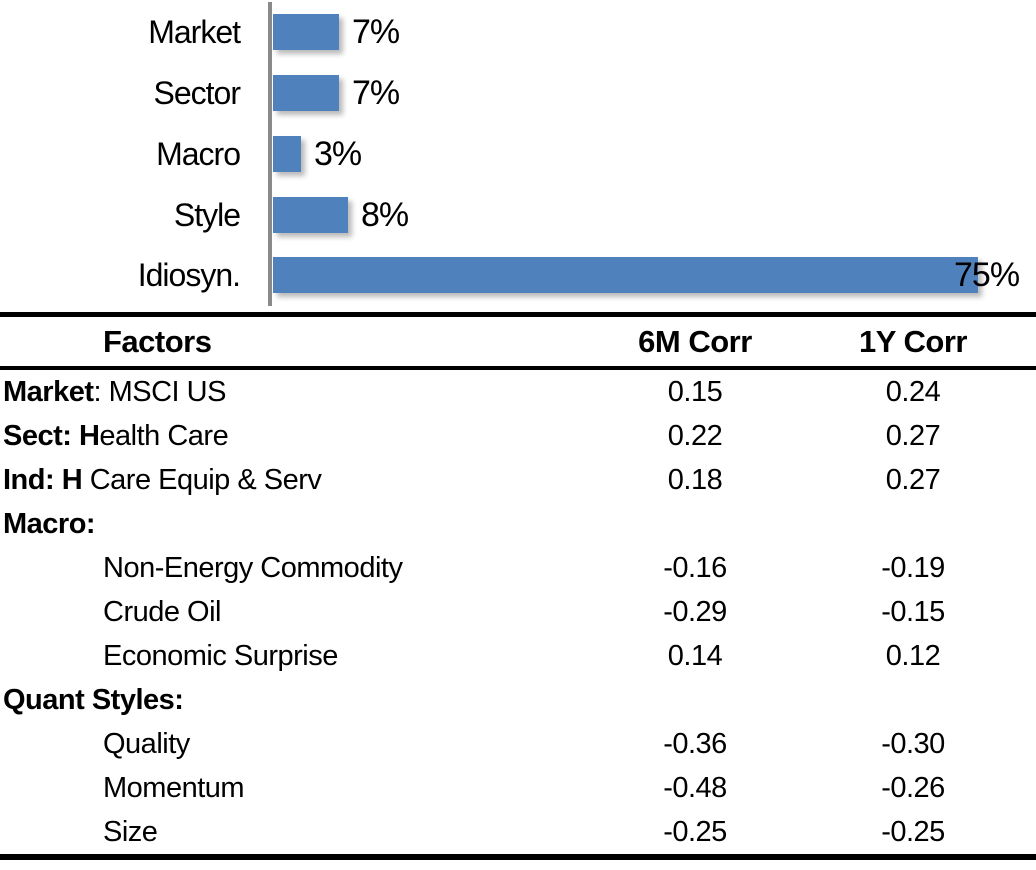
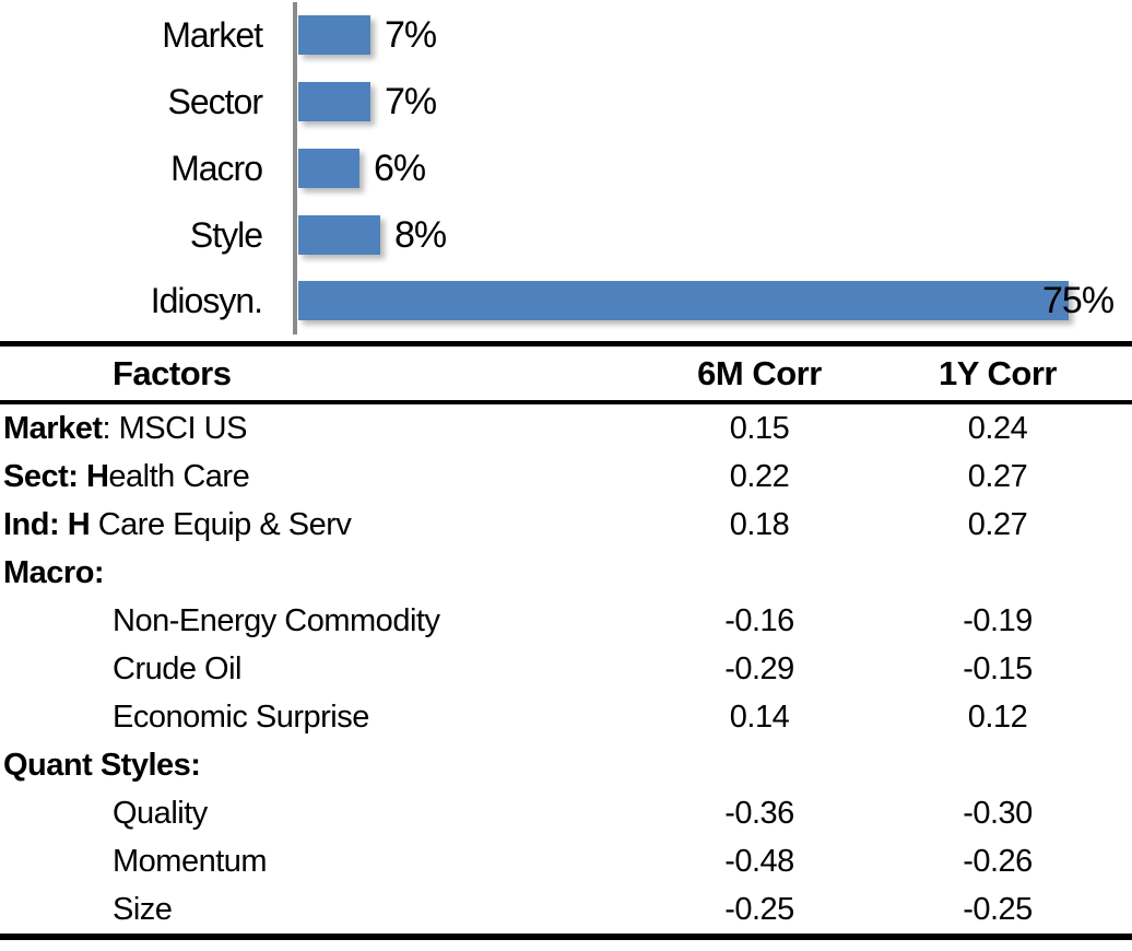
Macro: 3% -> 6%
